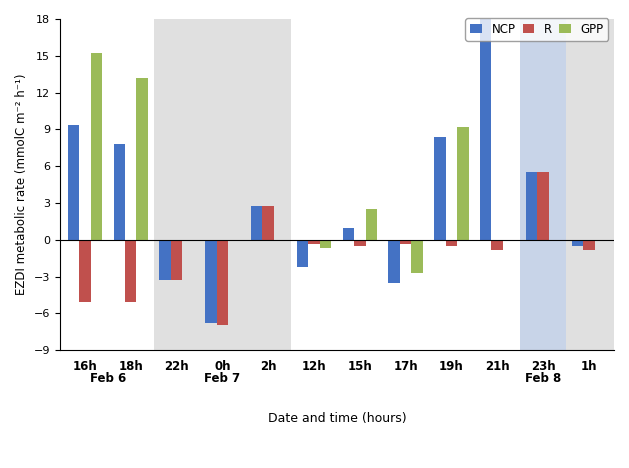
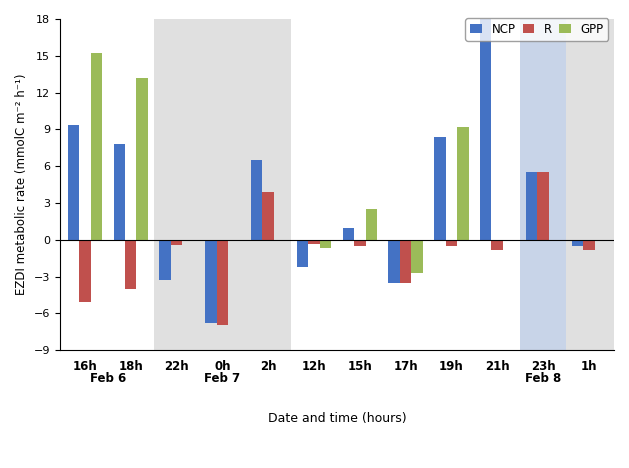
R/18h: -5.1 -> -4.0
R/22h: -3.3 -> -0.4
NCP/2h: 2.8 -> 6.5
R/2h: 2.8 -> 3.9
R/17h: -0.3 -> -3.5
